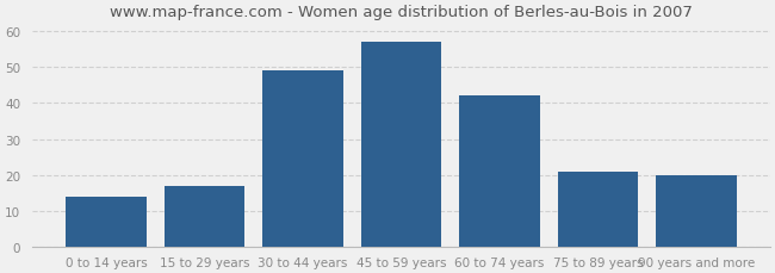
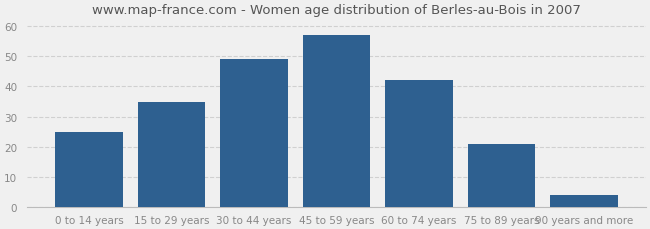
0 to 14 years: 14 -> 25
15 to 29 years: 17 -> 35
90 years and more: 20 -> 4
